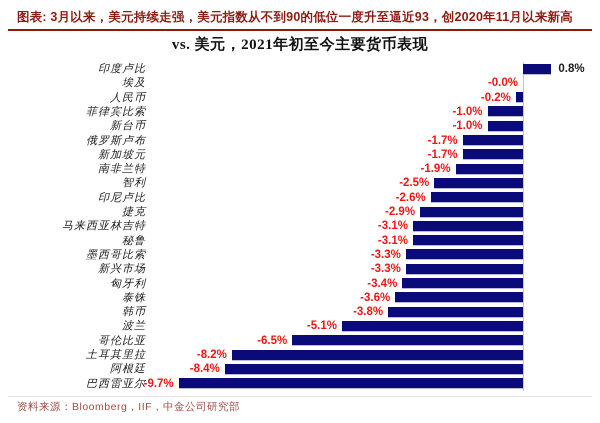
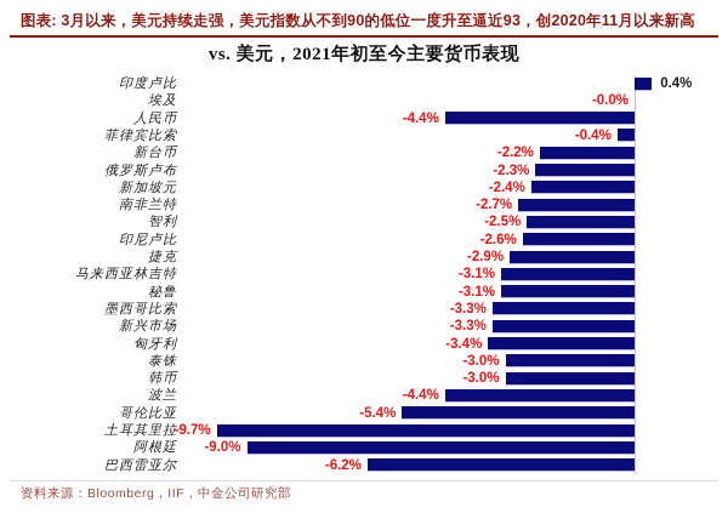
印度卢比: 0.8% -> 0.4%
人民币: -0.2% -> -4.4%
菲律宾比索: -1.0% -> -0.4%
新台币: -1.0% -> -2.2%
俄罗斯卢布: -1.7% -> -2.3%
新加坡元: -1.7% -> -2.4%
南非兰特: -1.9% -> -2.7%
泰铢: -3.6% -> -3.0%
韩币: -3.8% -> -3.0%
波兰: -5.1% -> -4.4%
哥伦比亚: -6.5% -> -5.4%
土耳其里拉: -8.2% -> -9.7%
阿根廷: -8.4% -> -9.0%
巴西雷亚尔: -9.7% -> -6.2%
